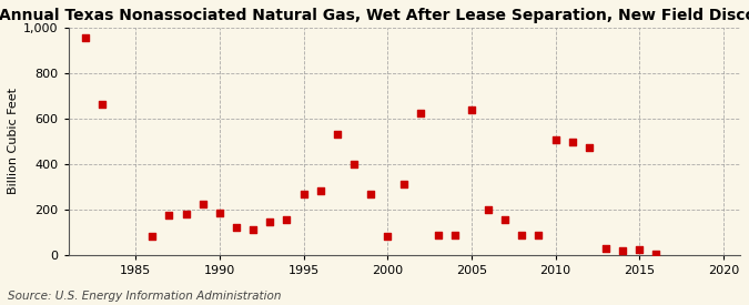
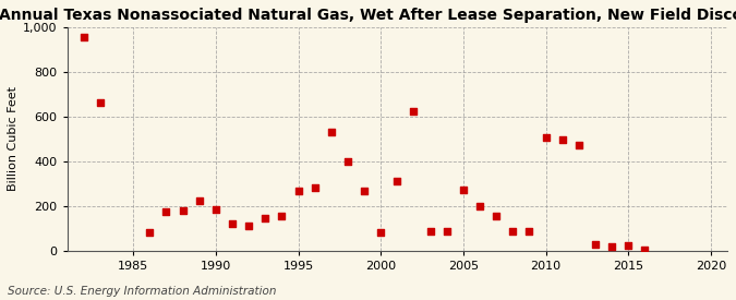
2005: 640 -> 270
